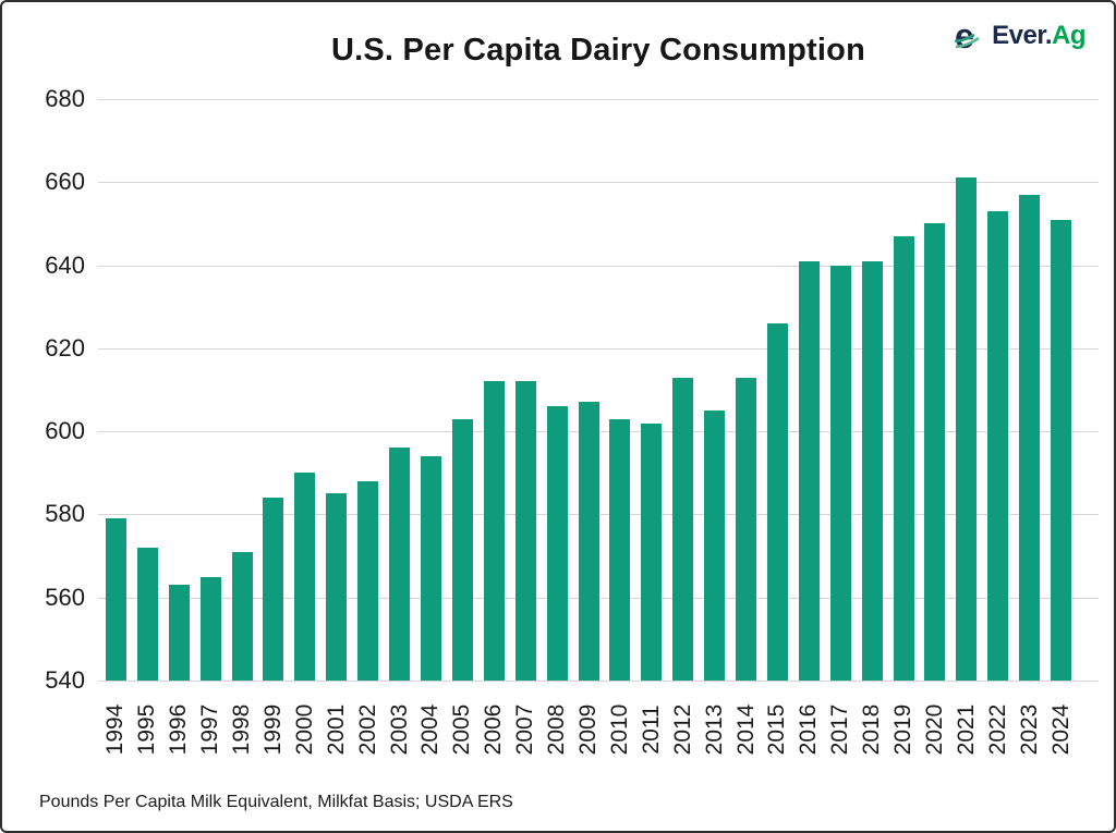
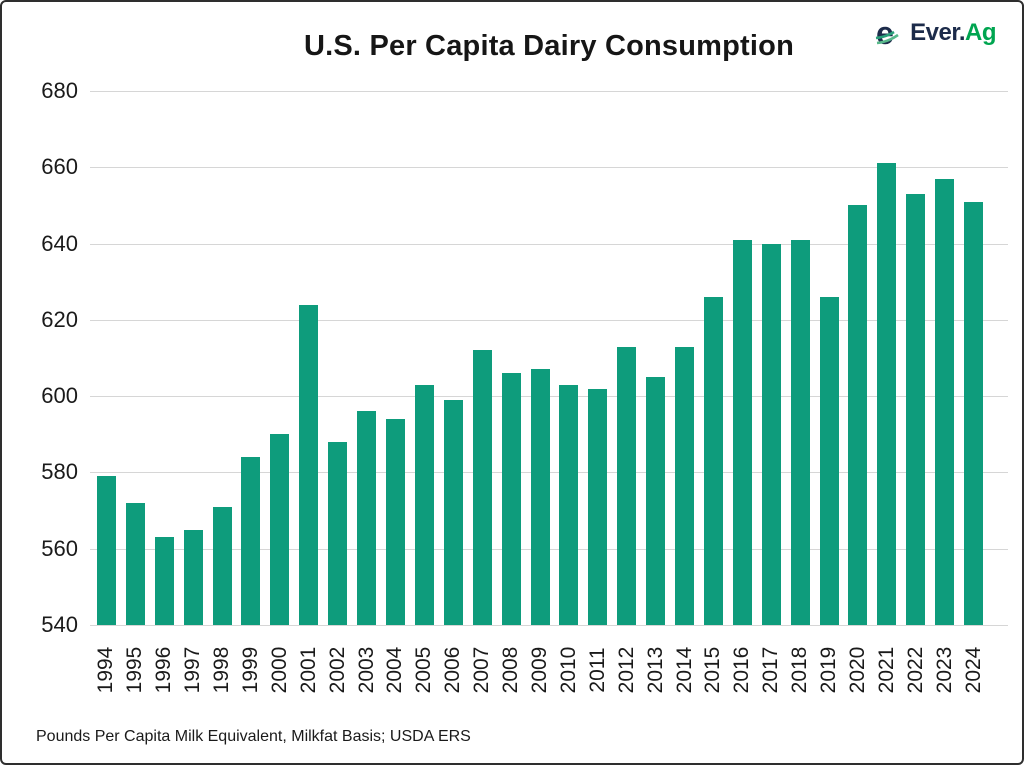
2001: 585 -> 624
2006: 612 -> 599
2019: 647 -> 626
